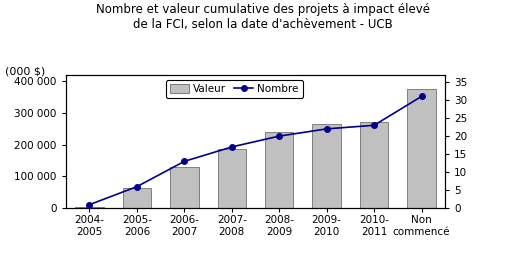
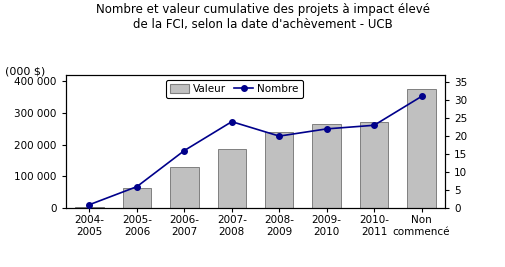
Nombre/2006- 2007: 13 -> 16
Nombre/2007- 2008: 17 -> 24
